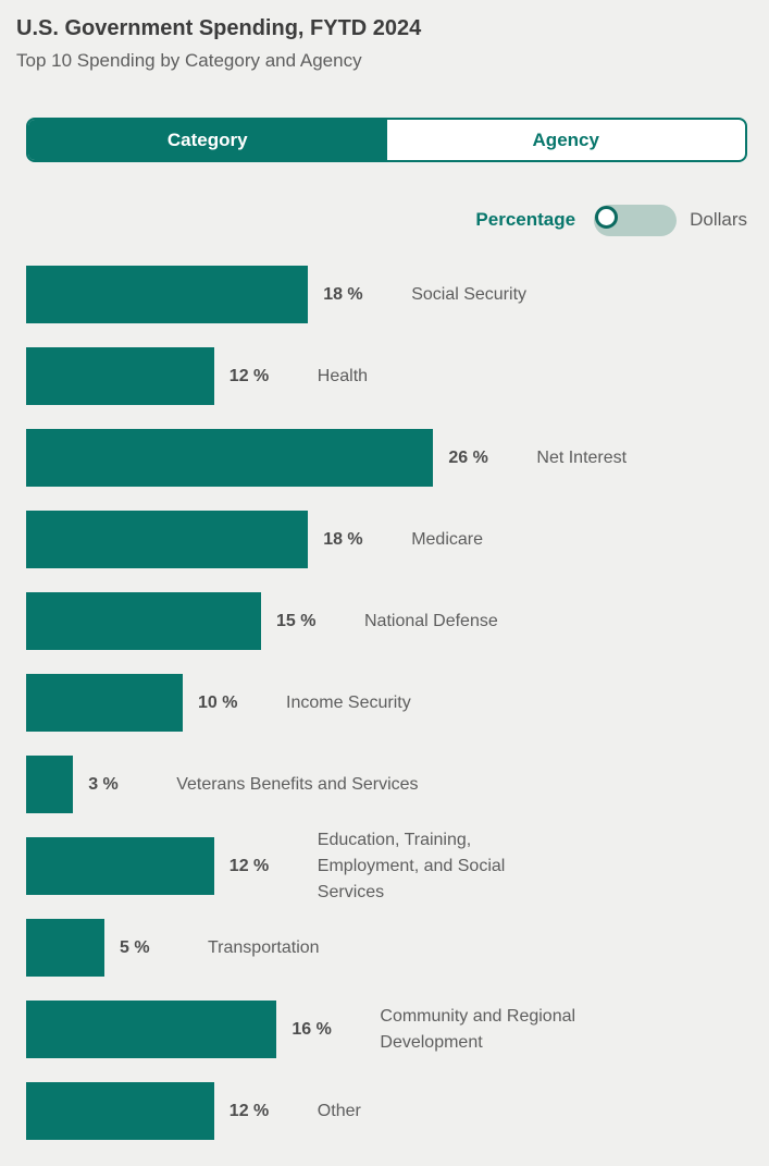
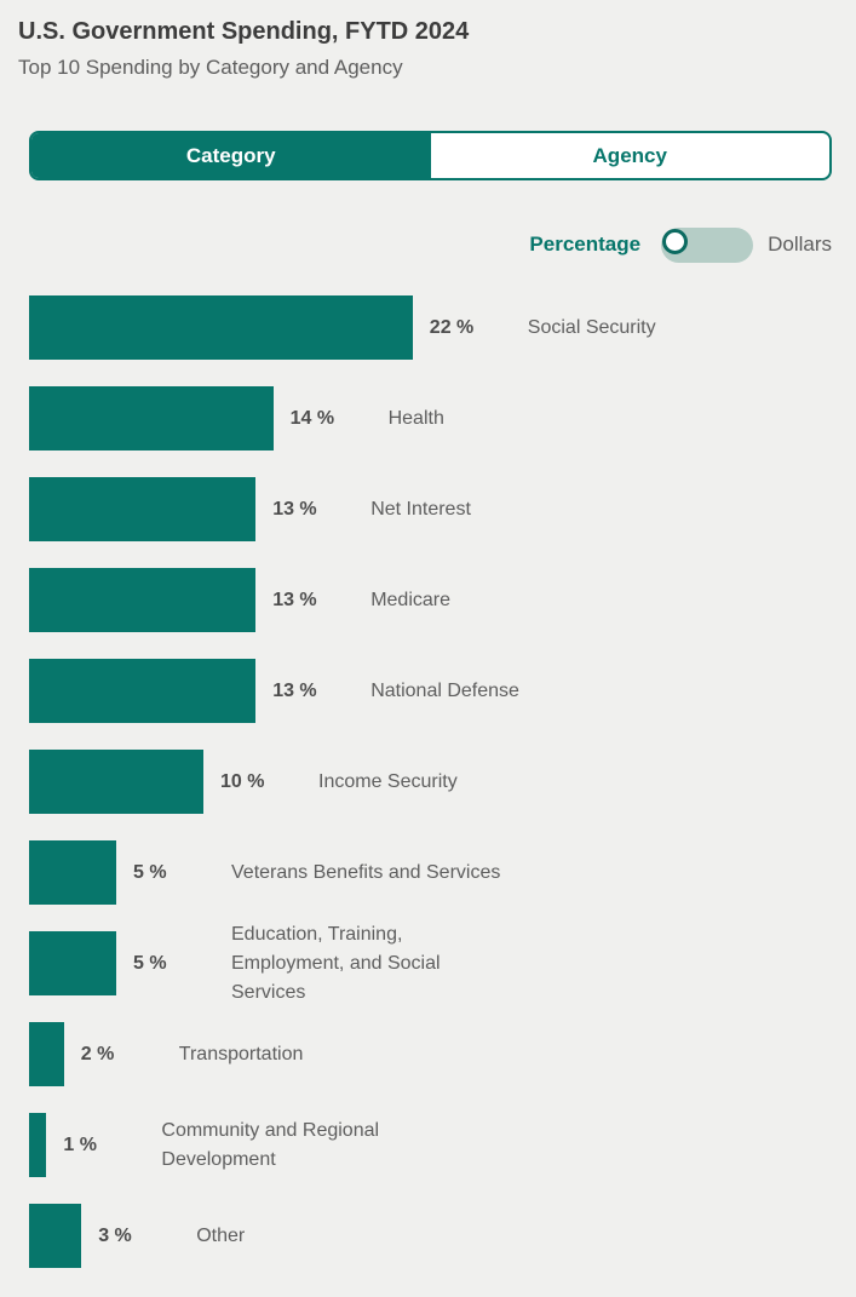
Social Security: 18 -> 22
Health: 12 -> 14
Net Interest: 26 -> 13
Medicare: 18 -> 13
National Defense: 15 -> 13
Veterans Benefits and Services: 3 -> 5
Education, Training, Employment, and Social Services: 12 -> 5
Transportation: 5 -> 2
Community and Regional Development: 16 -> 1
Other: 12 -> 3
